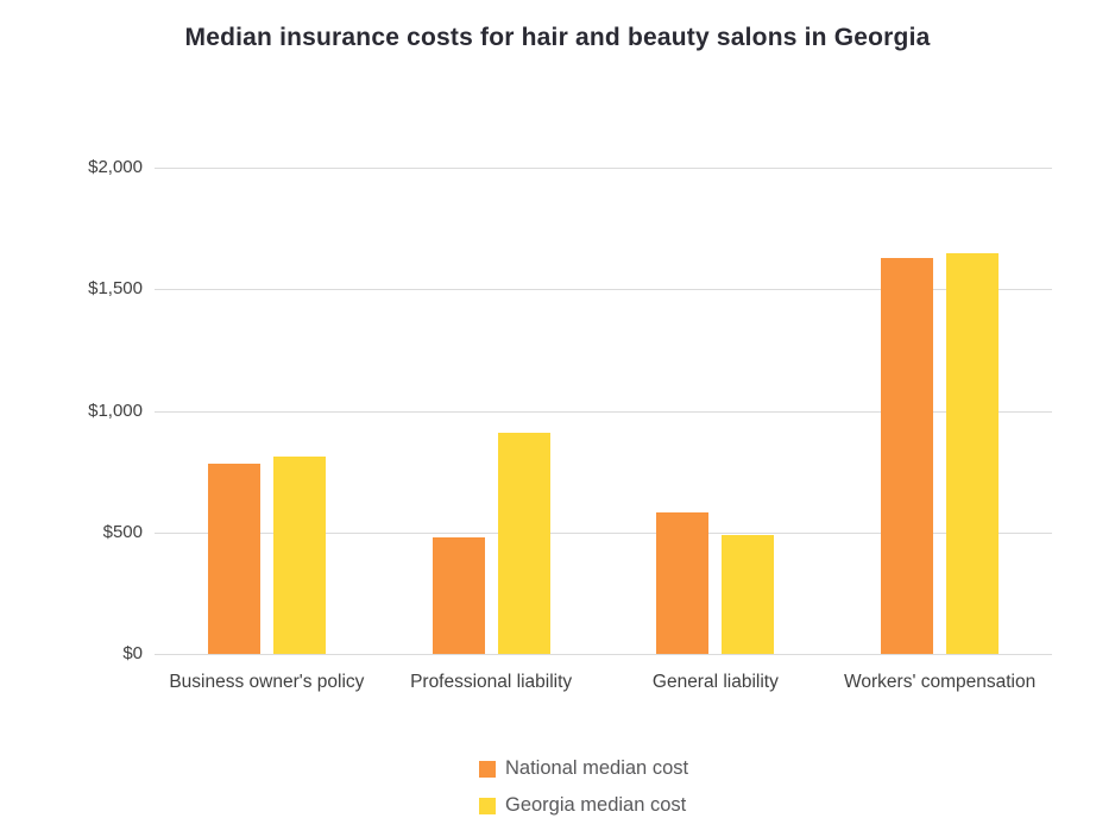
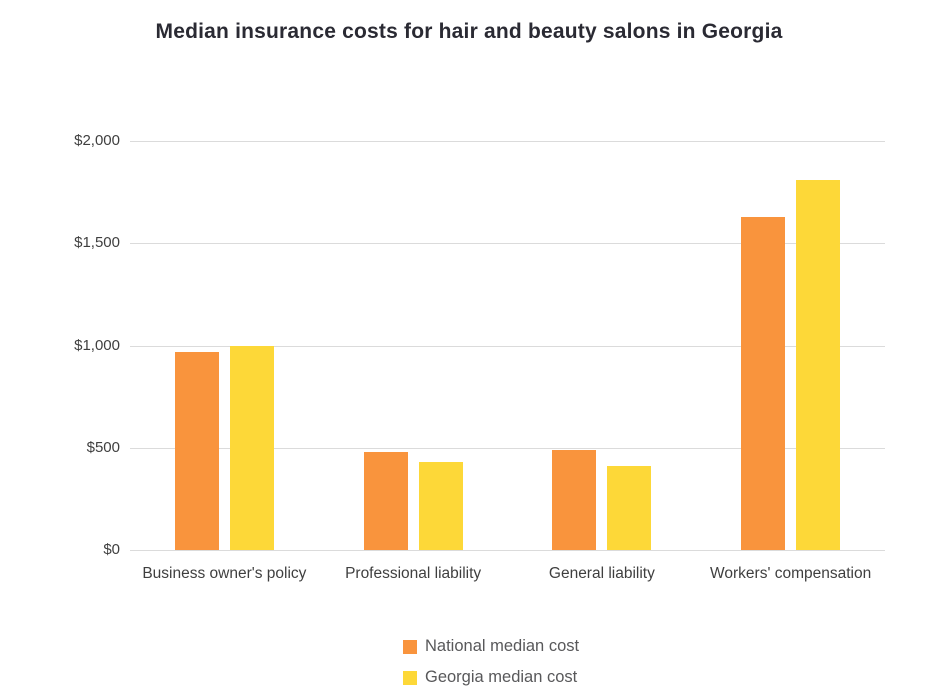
National median cost/Business owner's policy: $780 -> $970
Georgia median cost/Business owner's policy: $810 -> $1000
Georgia median cost/Professional liability: $910 -> $430
National median cost/General liability: $580 -> $490
Georgia median cost/General liability: $490 -> $410
Georgia median cost/Workers' compensation: $1650 -> $1810
